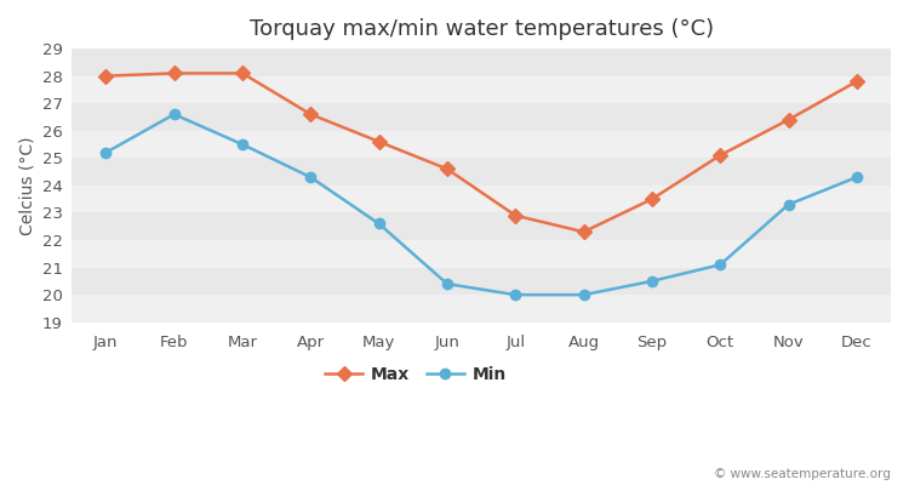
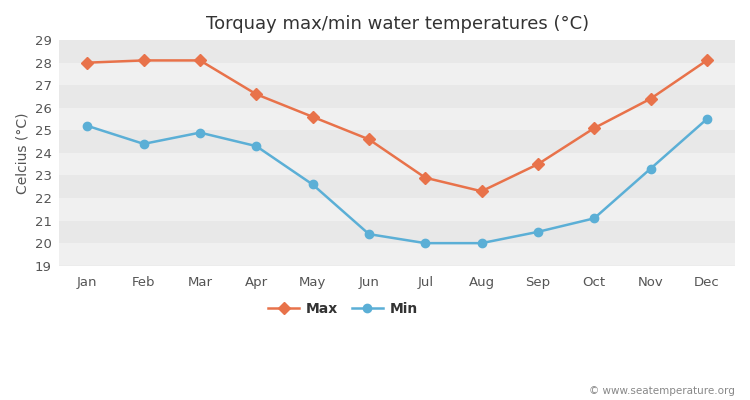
Min/Feb: 26.6 -> 24.4
Min/Mar: 25.5 -> 24.9
Max/Dec: 27.8 -> 28.1
Min/Dec: 24.3 -> 25.5
